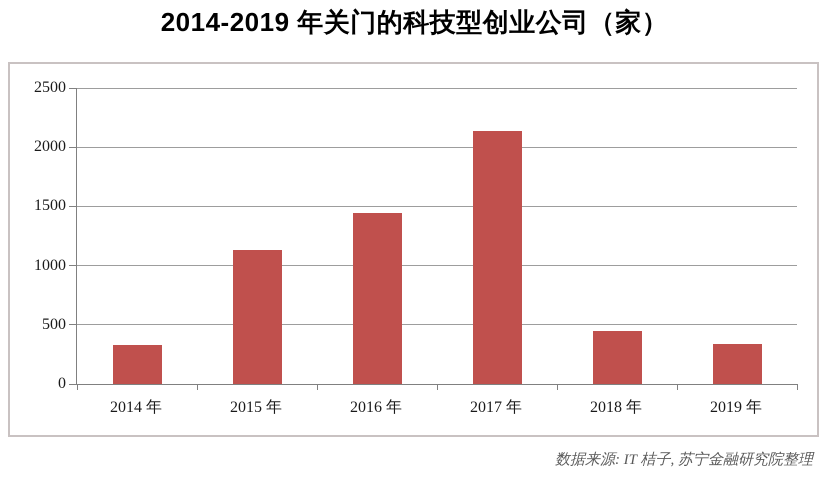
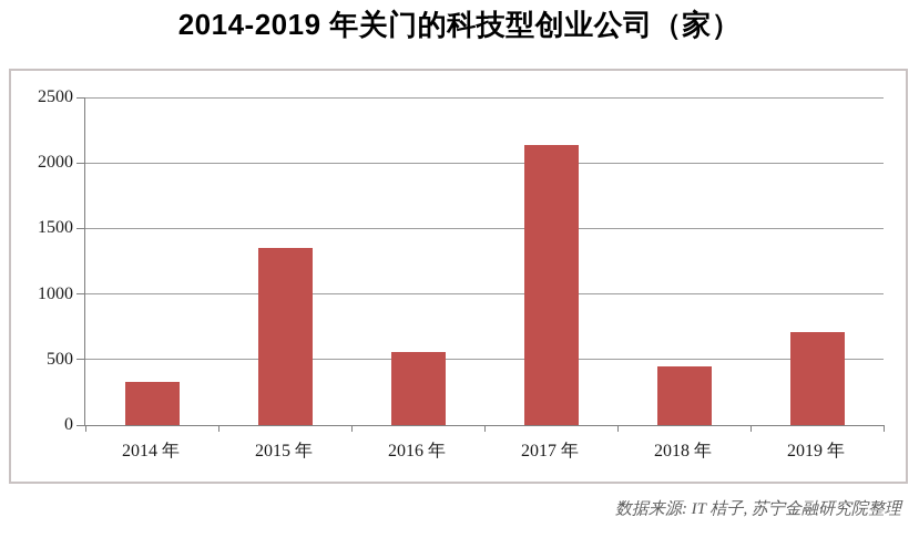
2015 年: 1130 -> 1350
2016 年: 1440 -> 560
2019 年: 340 -> 710
